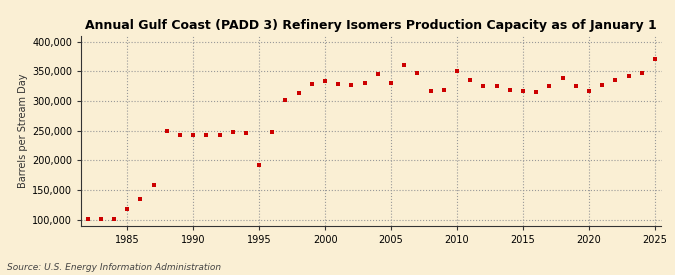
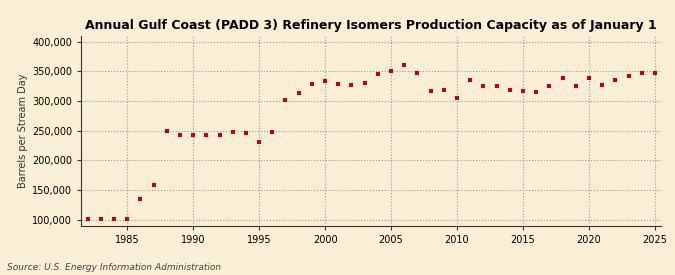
1985: 118,000 -> 101,000
1995: 192,000 -> 230,000
2005: 330,000 -> 350,000
2010: 350,000 -> 305,000
2020: 316,000 -> 338,000
2025: 370,000 -> 348,000
